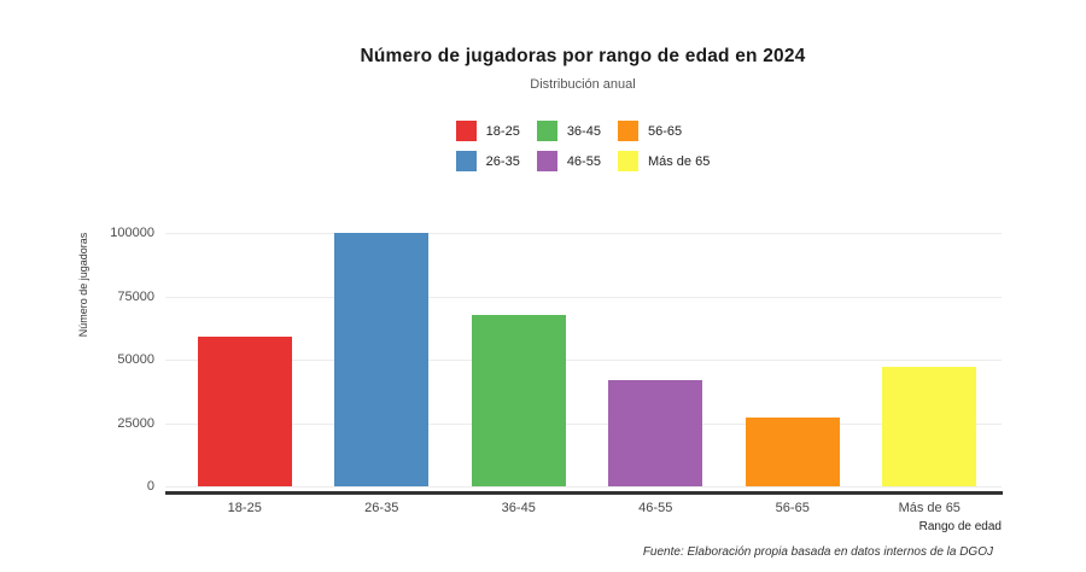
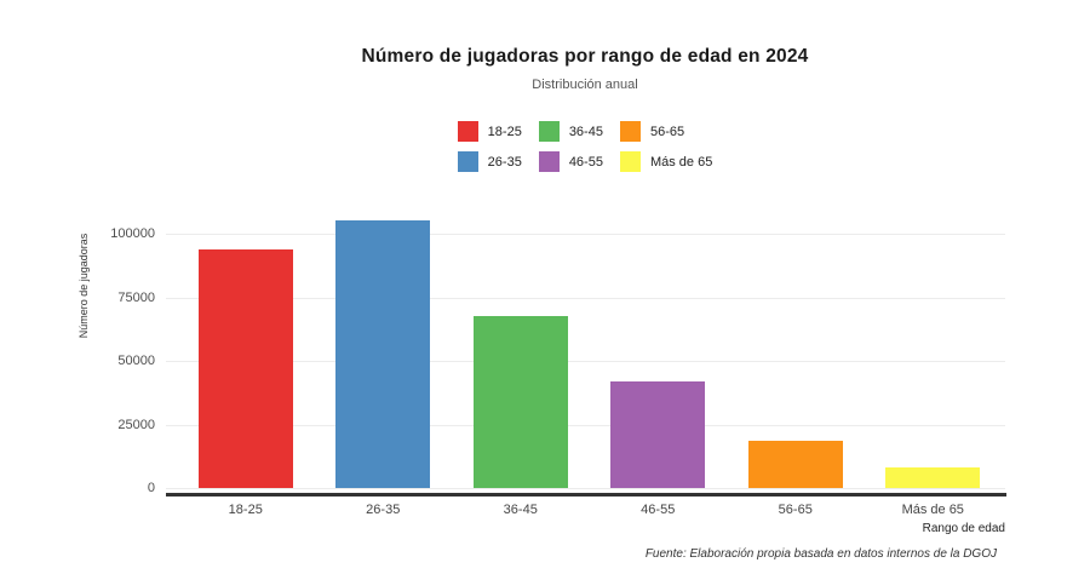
18-25: 59000 -> 94000
26-35: 100000 -> 105000
56-65: 27000 -> 18000
Más de 65: 47000 -> 8000
